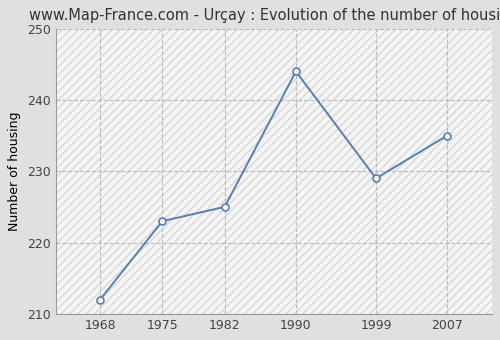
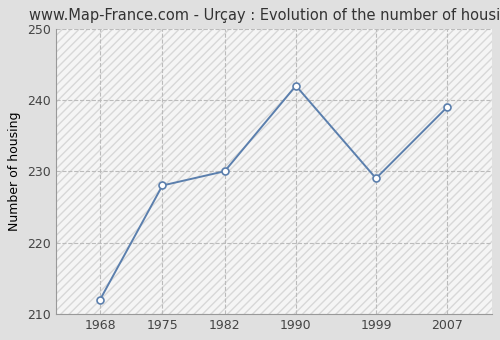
1975: 223 -> 228
1982: 225 -> 230
1990: 244 -> 242
2007: 235 -> 239
